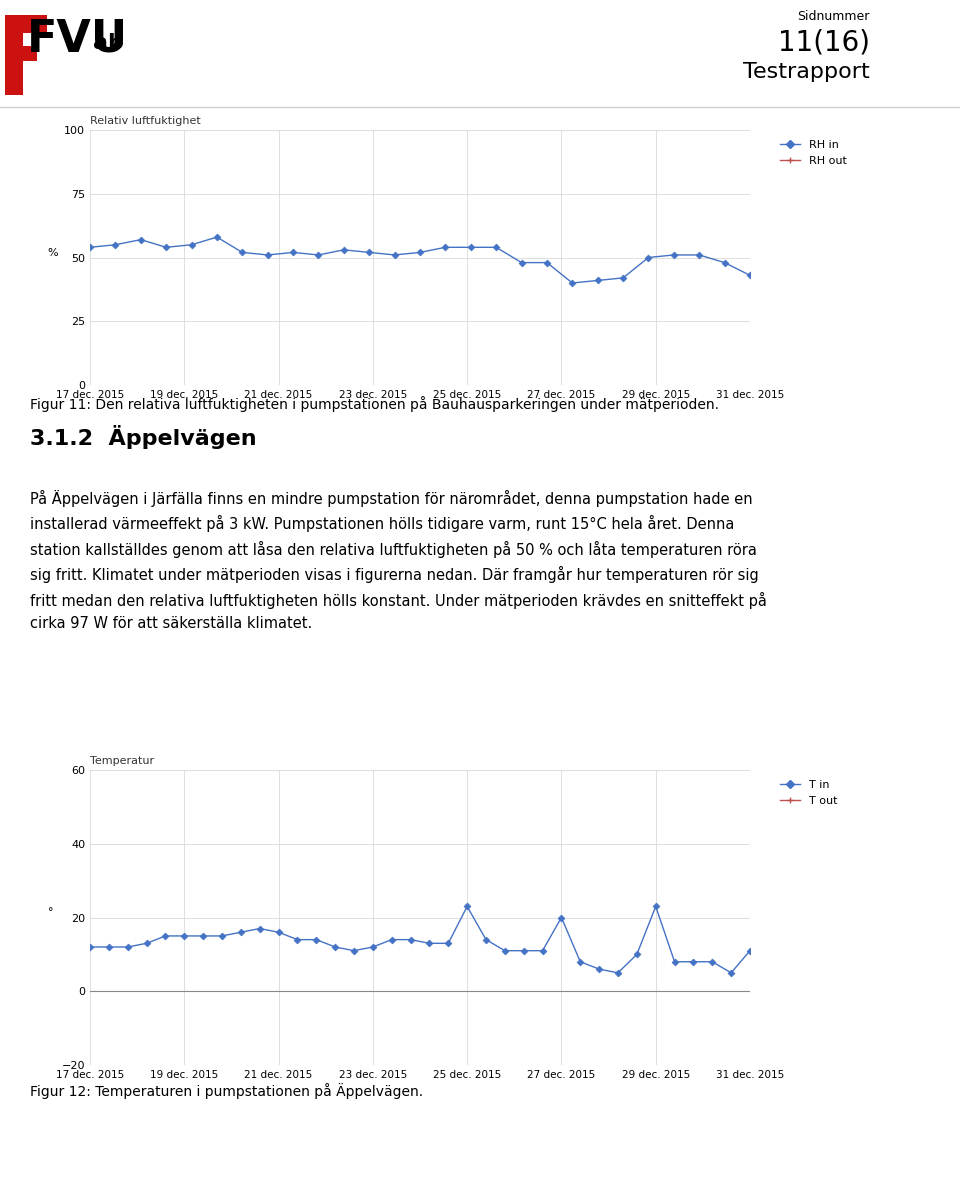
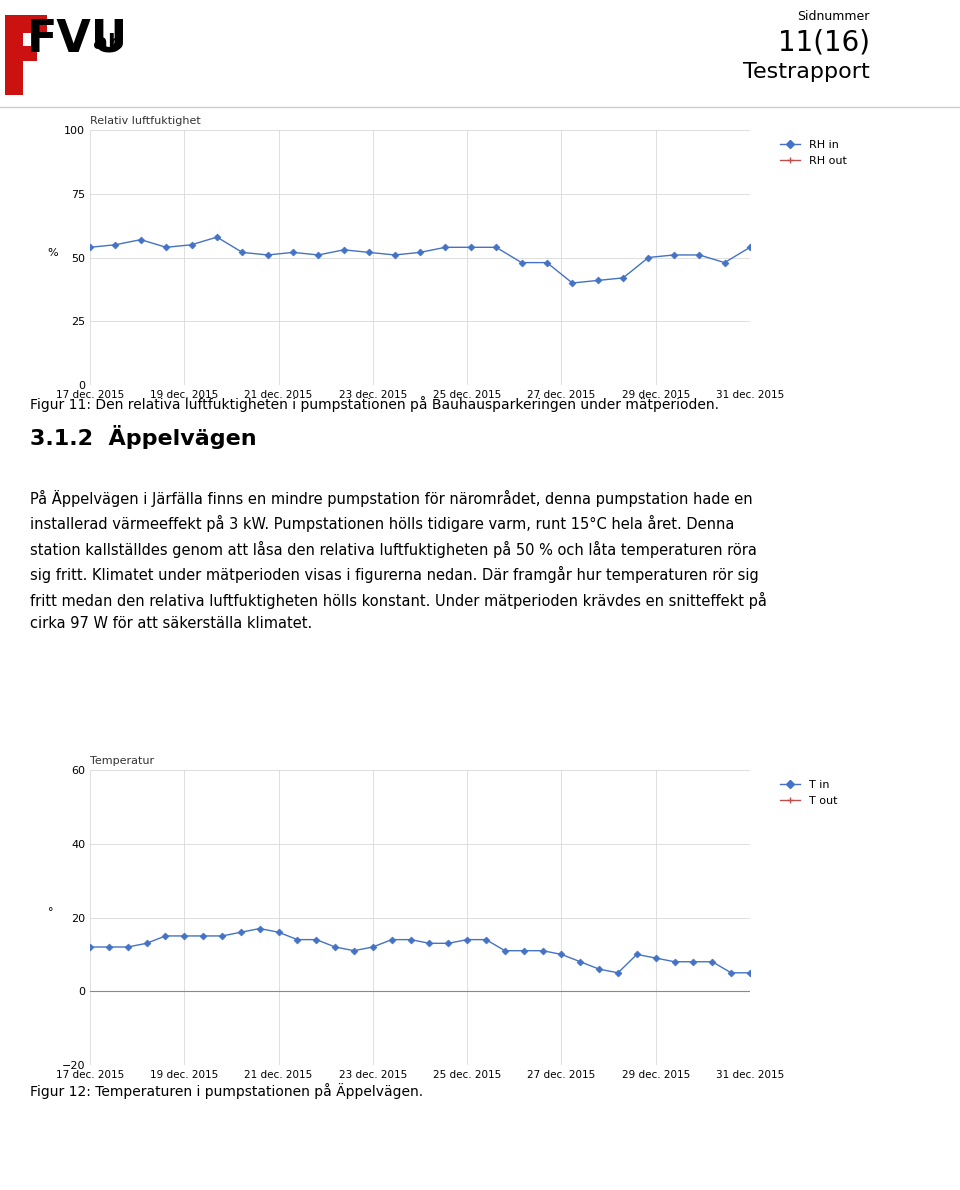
Relativ luftfuktighet/31 dec. 2015: 43 -> 54
Temperatur/25 dec. 2015: 23 -> 14
Temperatur/27 dec. 2015: 20 -> 10
Temperatur/29 dec. 2015: 23 -> 9
Temperatur/31 dec. 2015: 11 -> 5
